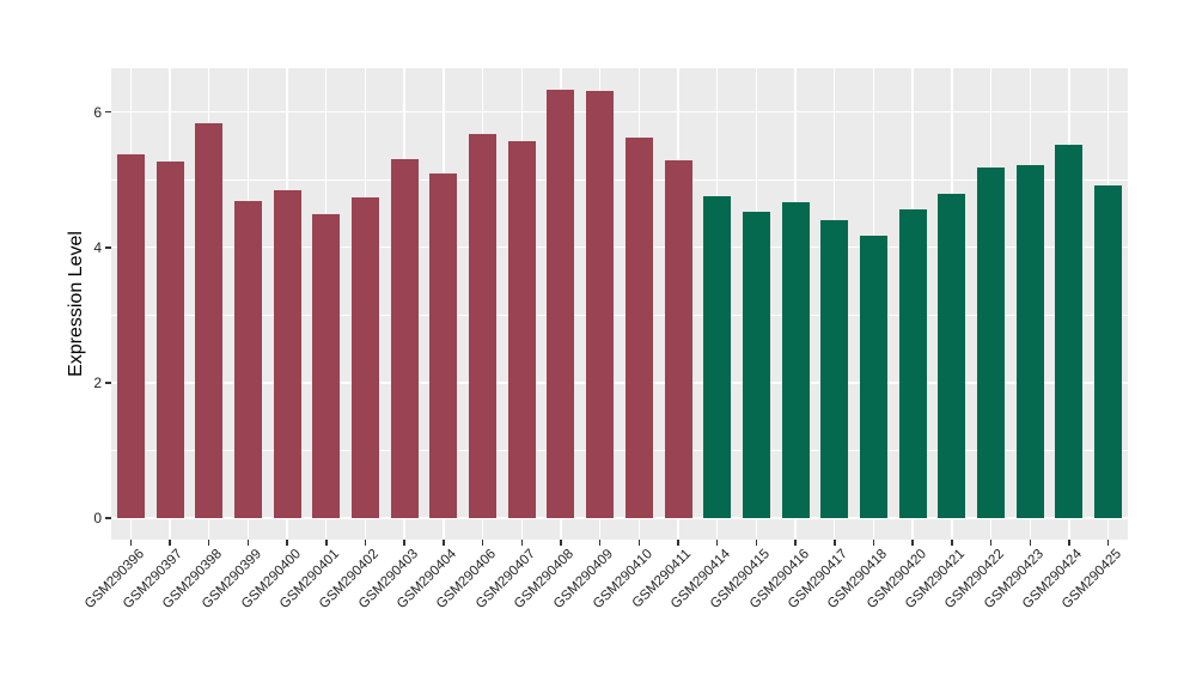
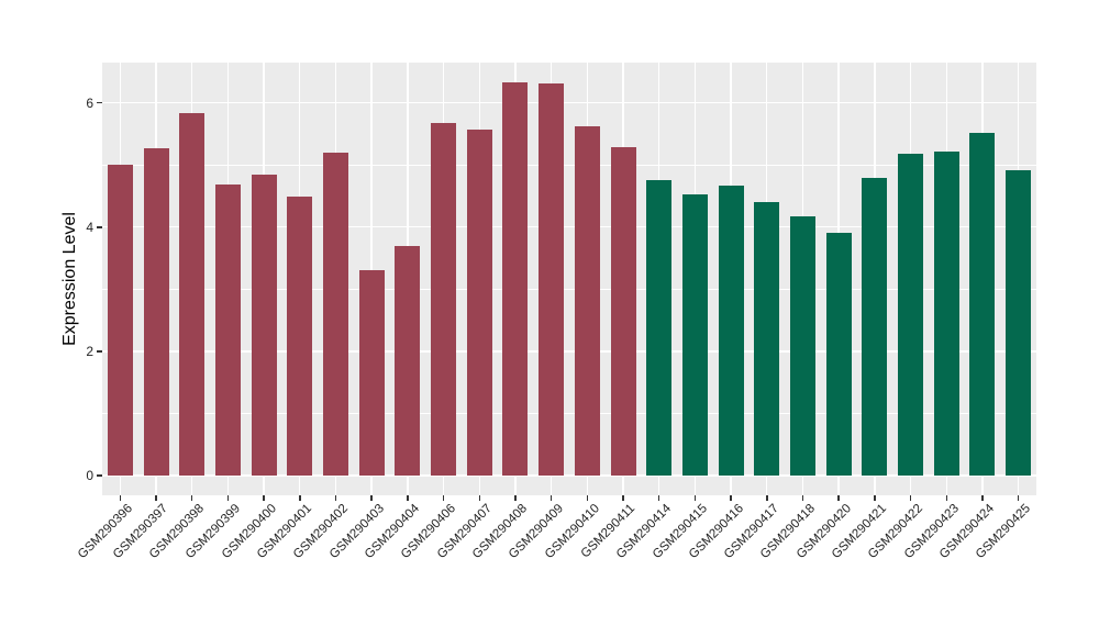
GSM290396: 5.4 -> 5.0
GSM290402: 4.7 -> 5.2
GSM290403: 5.3 -> 3.3
GSM290404: 5.1 -> 3.7
GSM290420: 4.6 -> 3.9
